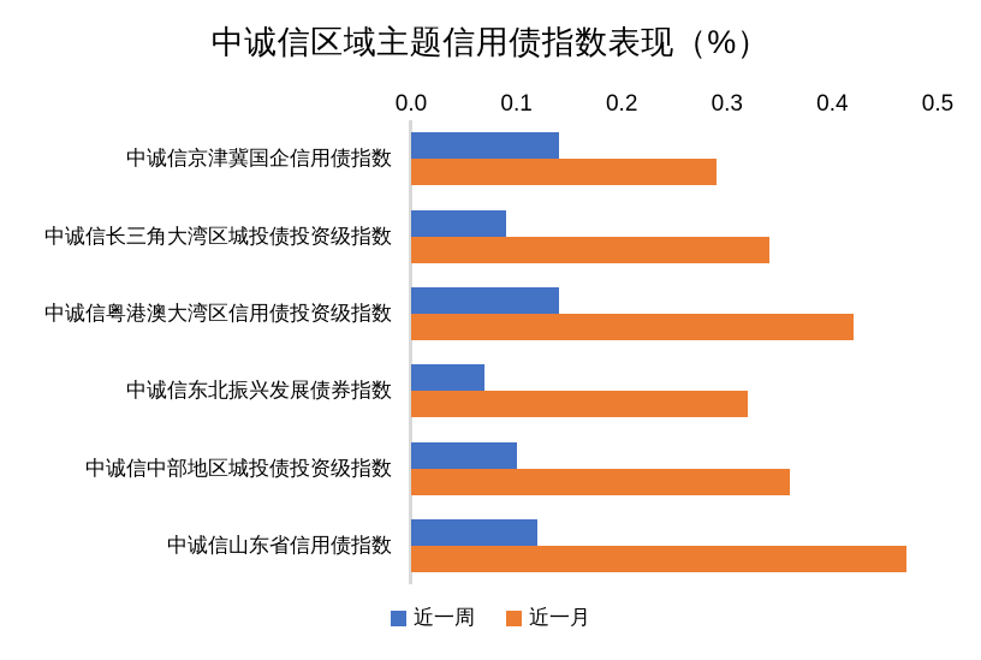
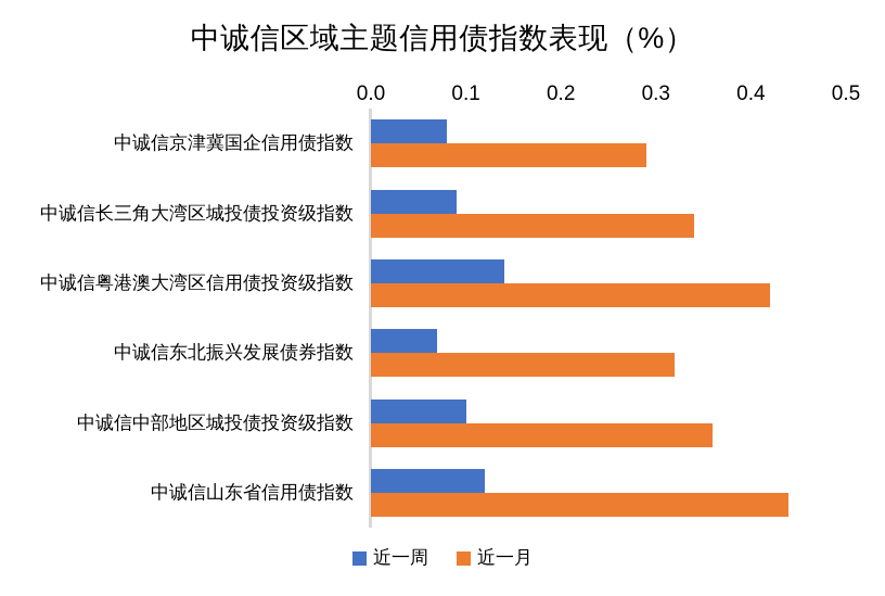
近一周/中诚信京津冀国企信用债指数: 0.14 -> 0.08
近一月/中诚信山东省信用债指数: 0.47 -> 0.44
